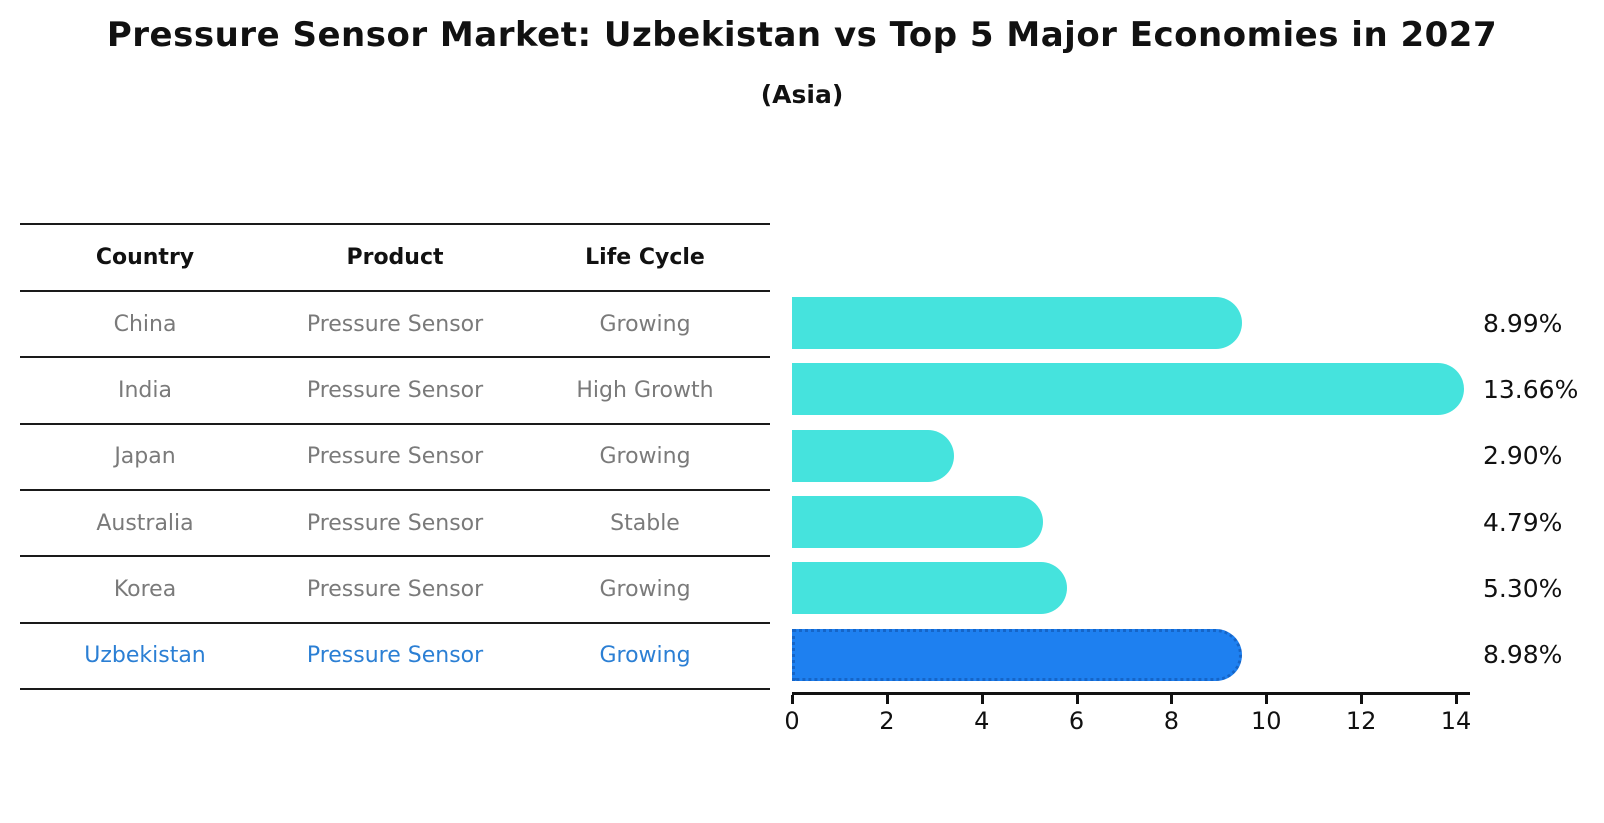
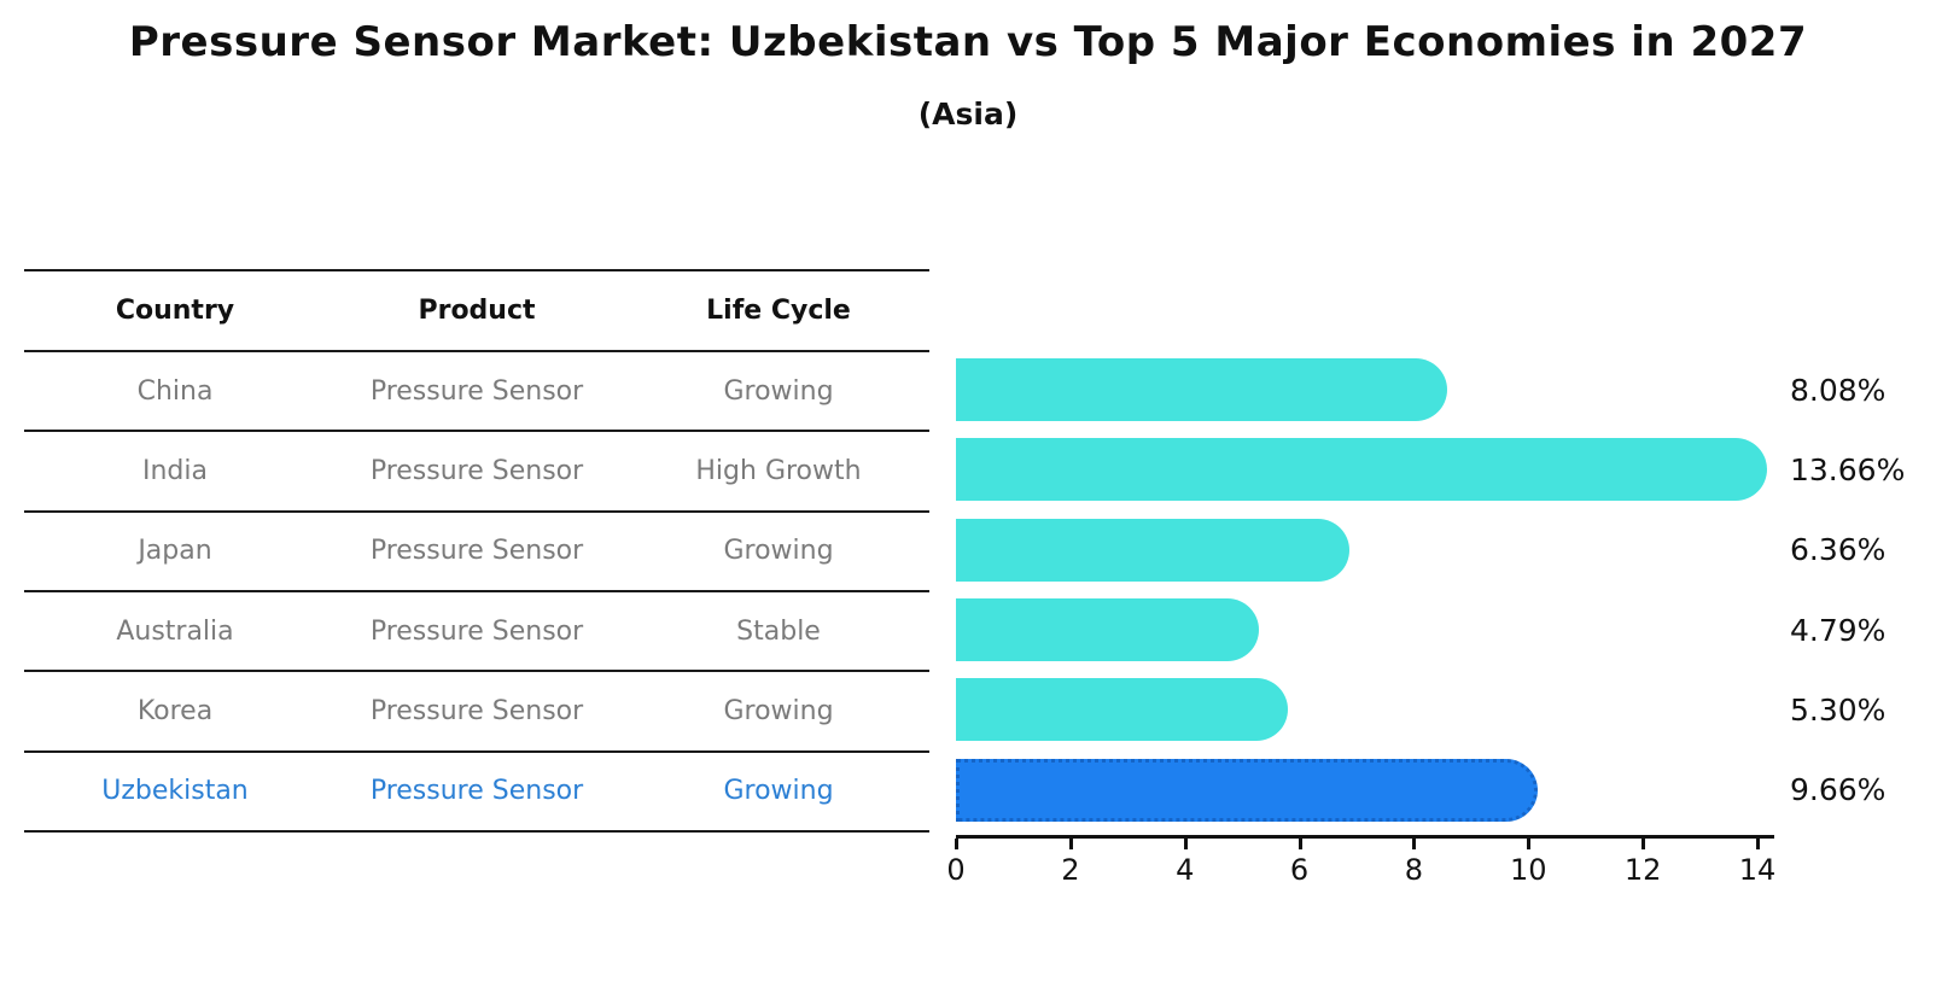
China: 8.99% -> 8.08%
Japan: 2.90% -> 6.36%
Uzbekistan: 8.98% -> 9.66%
